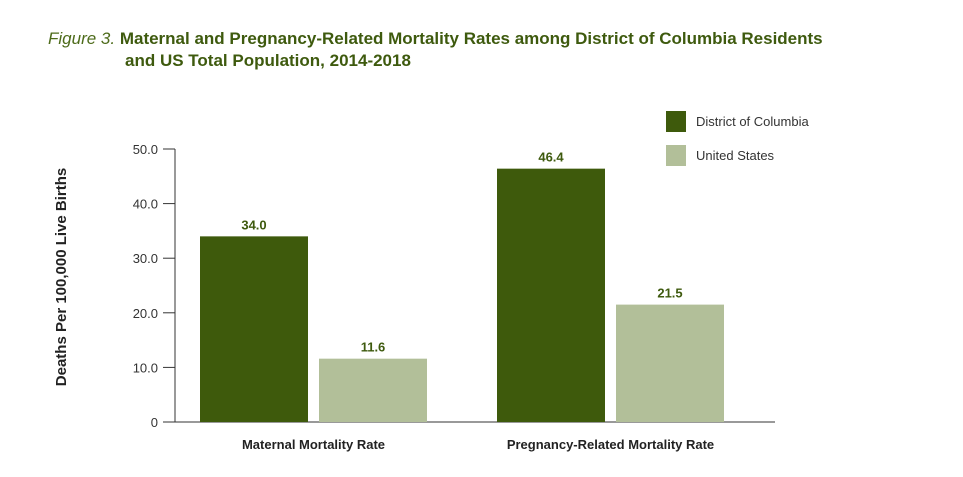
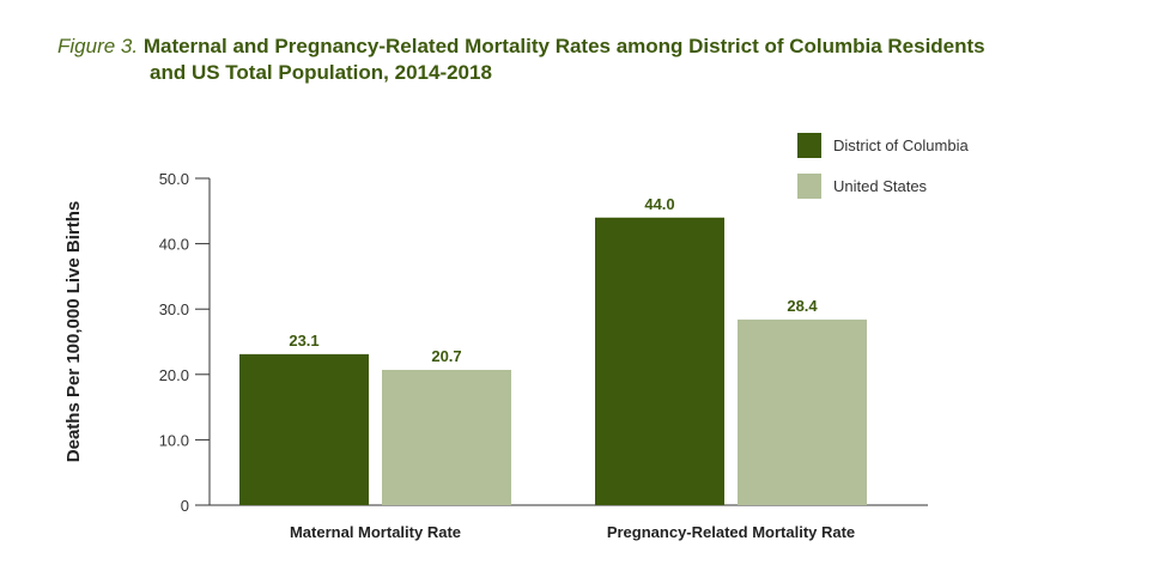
District of Columbia/Maternal Mortality Rate: 34.0 -> 23.1
United States/Maternal Mortality Rate: 11.6 -> 20.7
District of Columbia/Pregnancy-Related Mortality Rate: 46.4 -> 44.0
United States/Pregnancy-Related Mortality Rate: 21.5 -> 28.4
